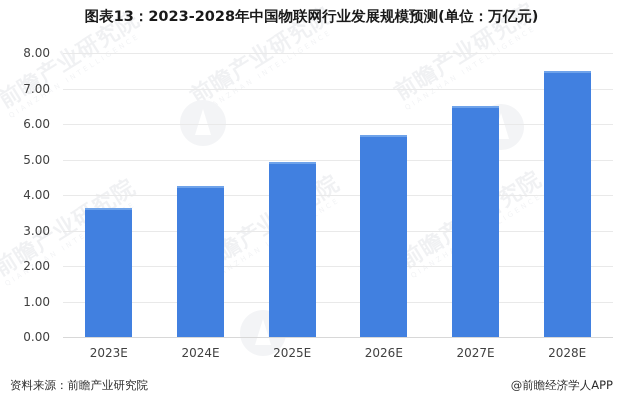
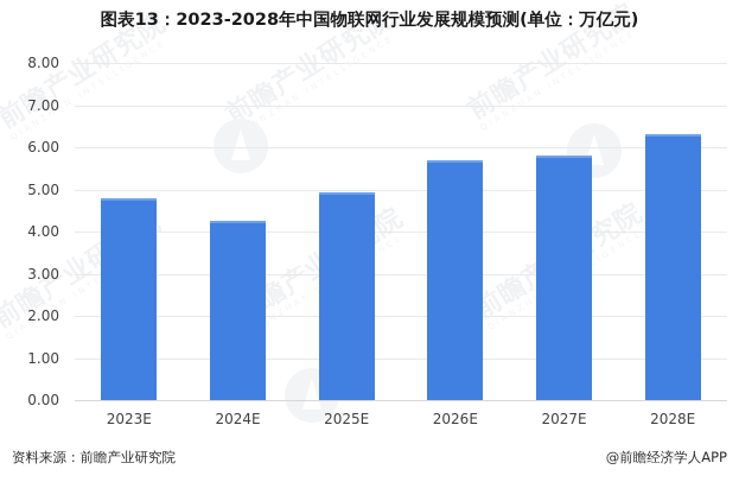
2023E: 3.6 -> 4.8
2027E: 6.5 -> 5.8
2028E: 7.5 -> 6.3
